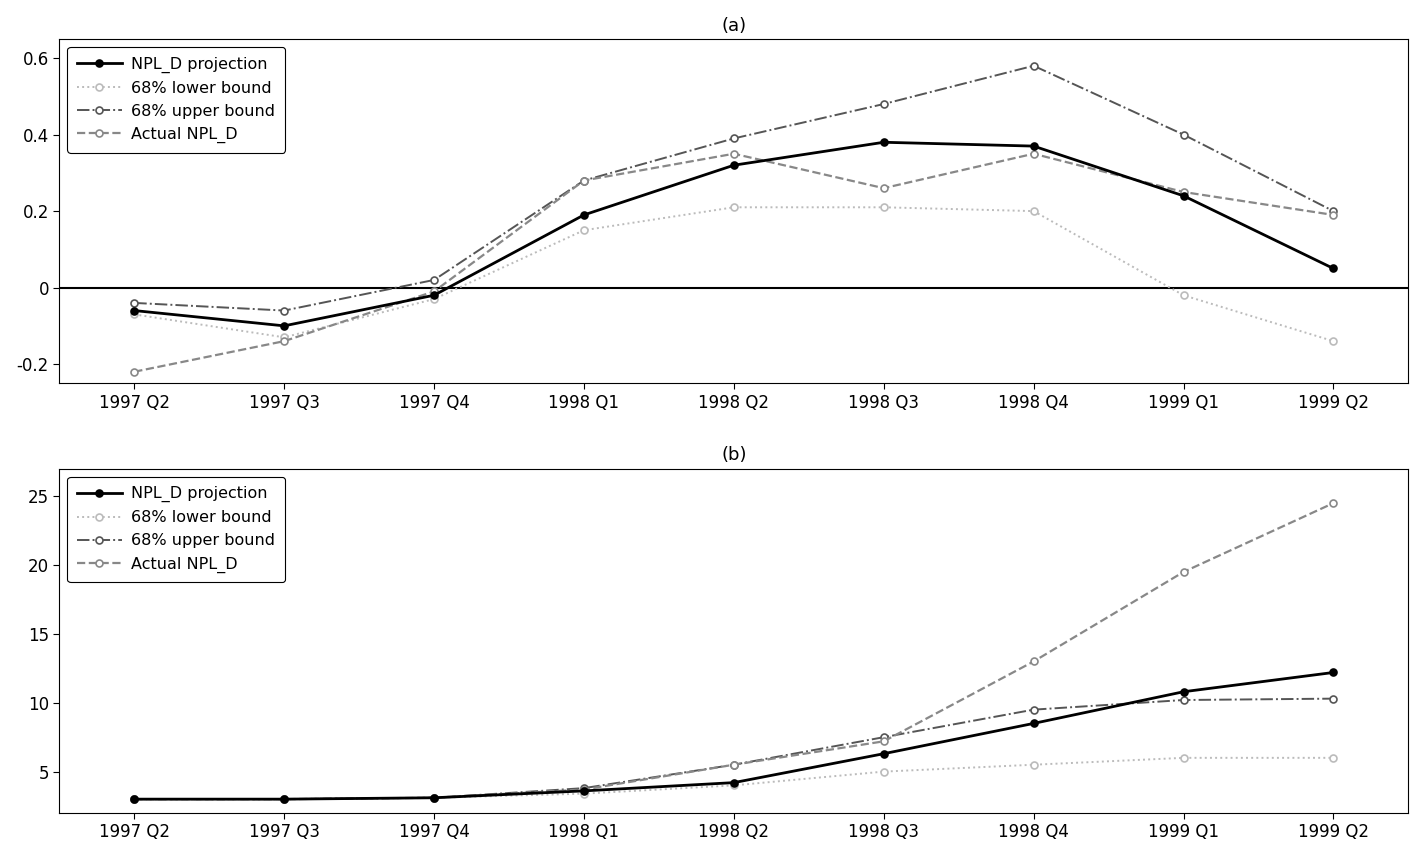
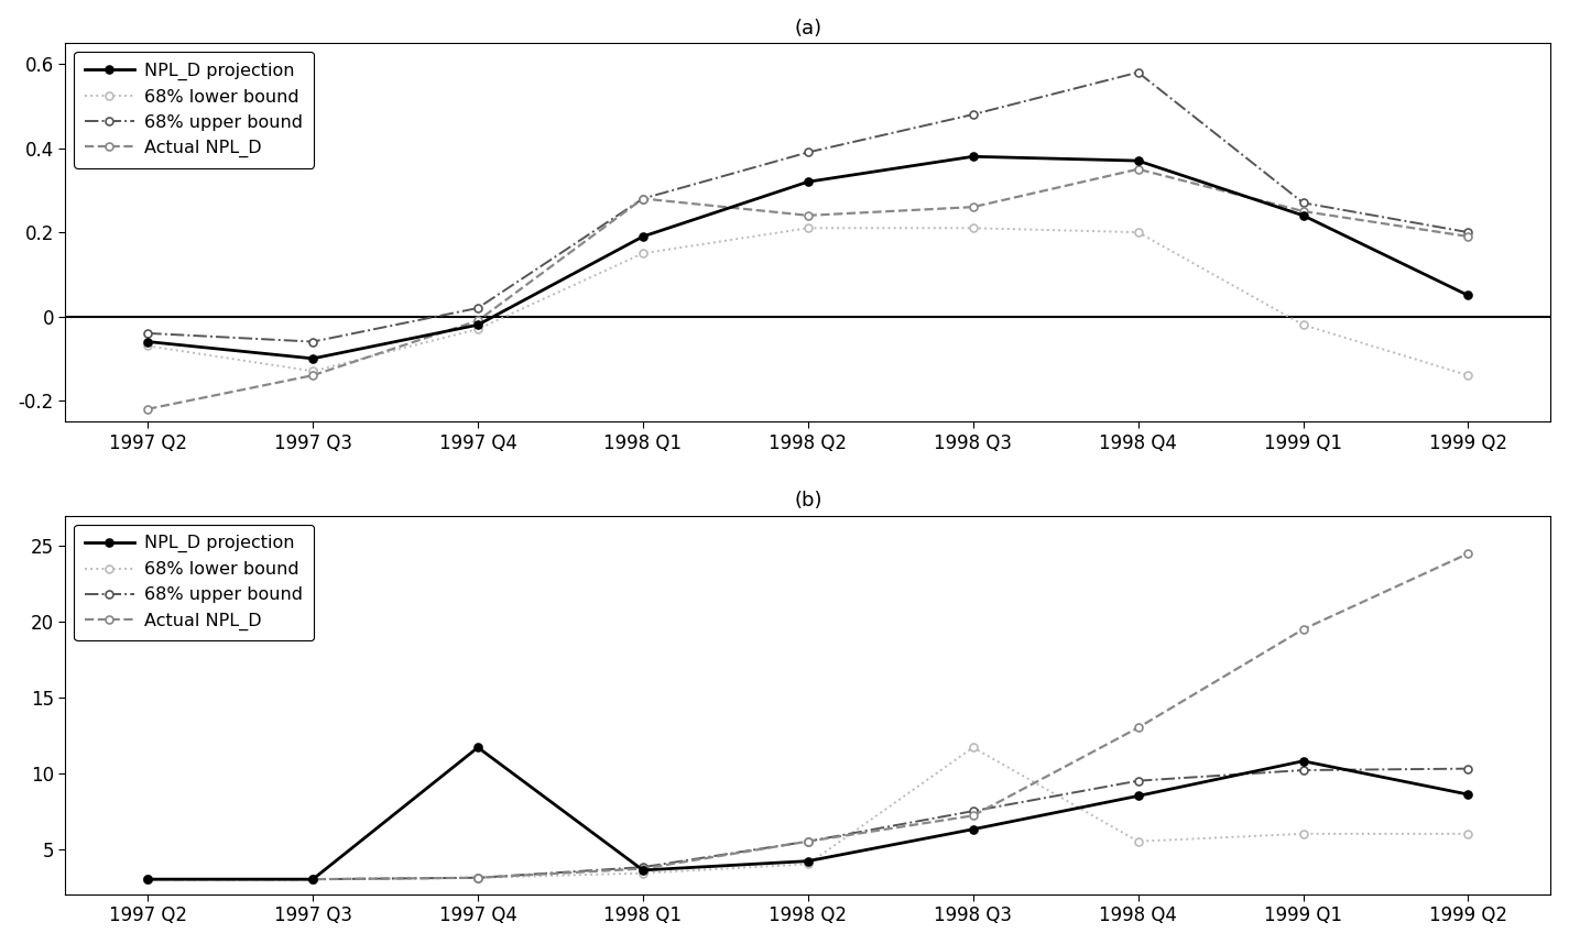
(a)/Actual NPL_D/1998 Q2: 0.35 -> 0.24
(a)/68% upper bound/1999 Q1: 0.40 -> 0.27
(b)/NPL_D projection/1997 Q4: 3.1 -> 11.7
(b)/68% lower bound/1998 Q3: 5.0 -> 11.7
(b)/NPL_D projection/1999 Q2: 12.2 -> 8.6
